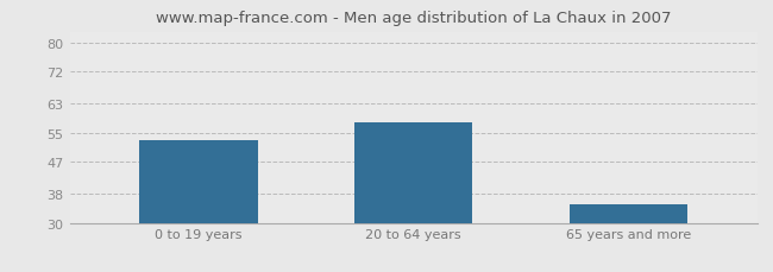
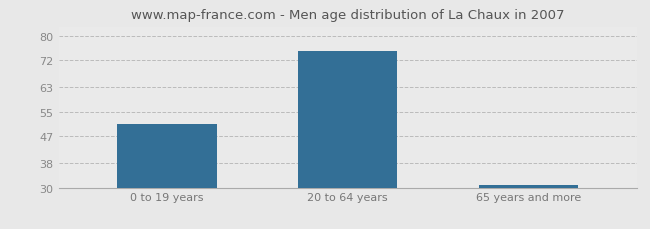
0 to 19 years: 53 -> 51
20 to 64 years: 58 -> 75
65 years and more: 35 -> 31
